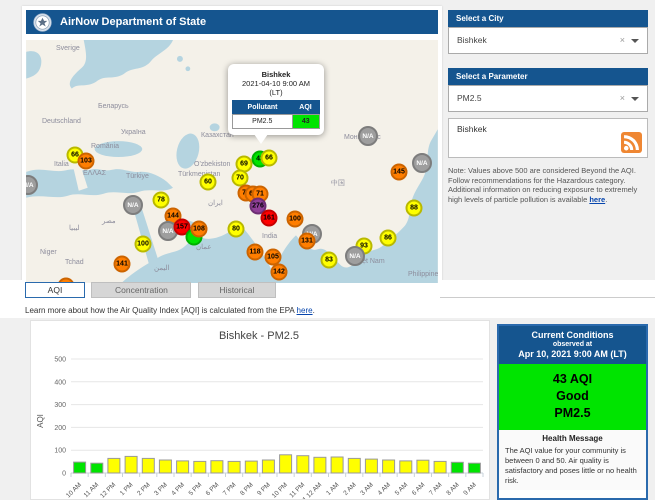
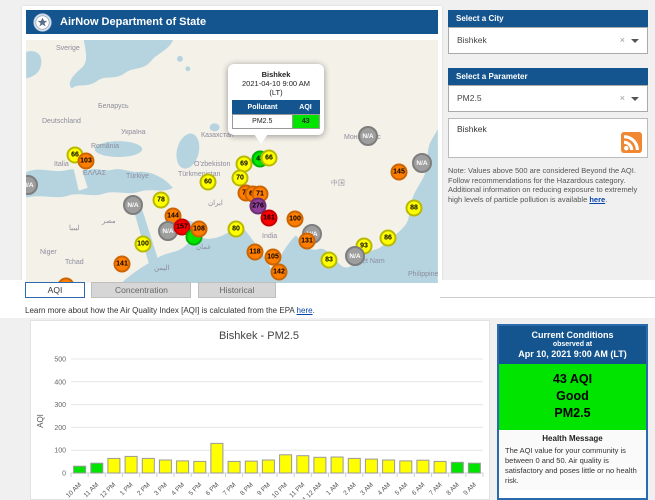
10 AM: 50 -> 30
6 PM: 50 -> 130
